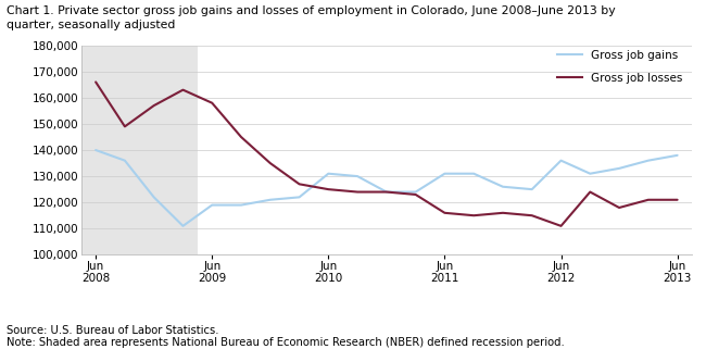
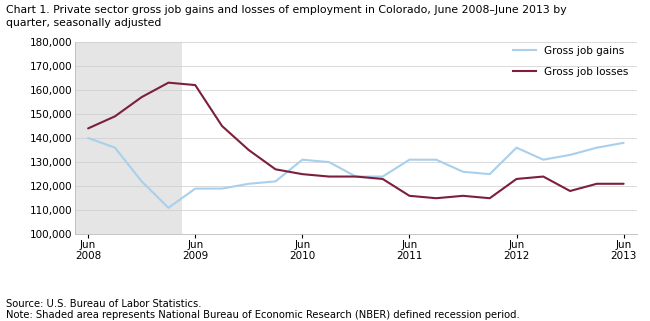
Gross job losses/Jun 2008: 166,000 -> 144,000
Gross job losses/Jun 2009: 158,000 -> 162,000
Gross job losses/Jun 2012: 111,000 -> 123,000
